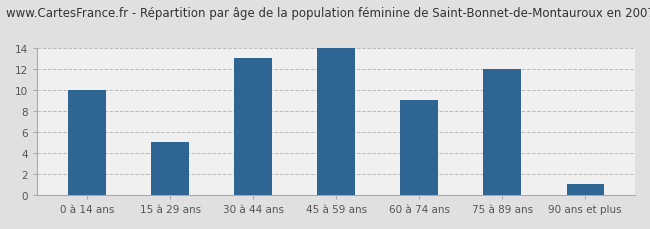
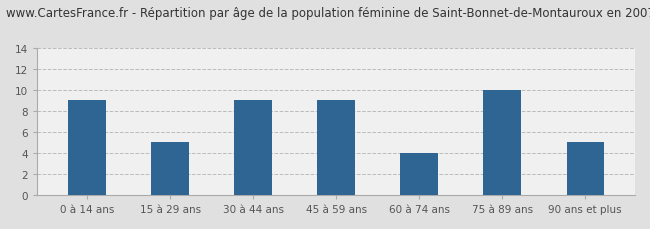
0 à 14 ans: 10 -> 9
30 à 44 ans: 13 -> 9
45 à 59 ans: 14 -> 9
60 à 74 ans: 9 -> 4
75 à 89 ans: 12 -> 10
90 ans et plus: 1 -> 5
